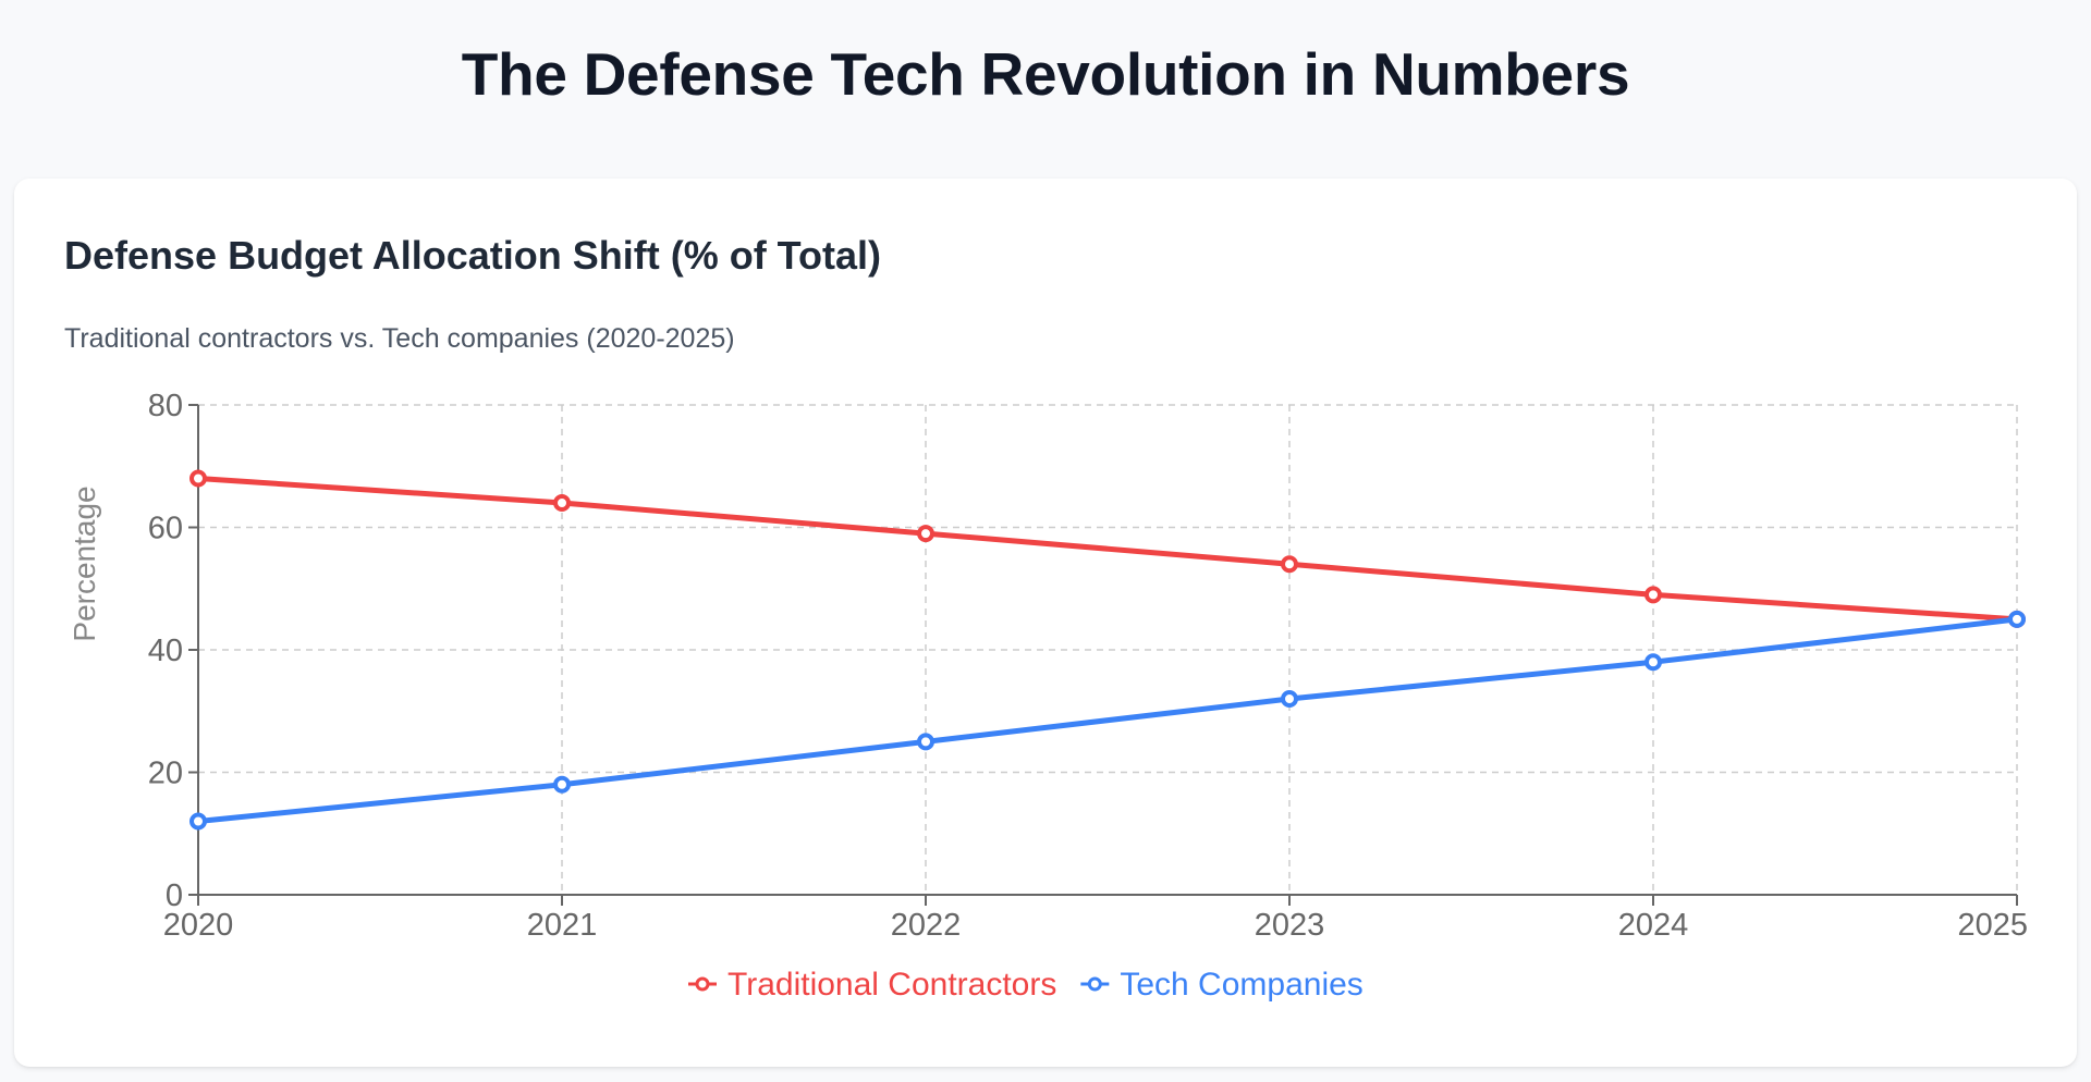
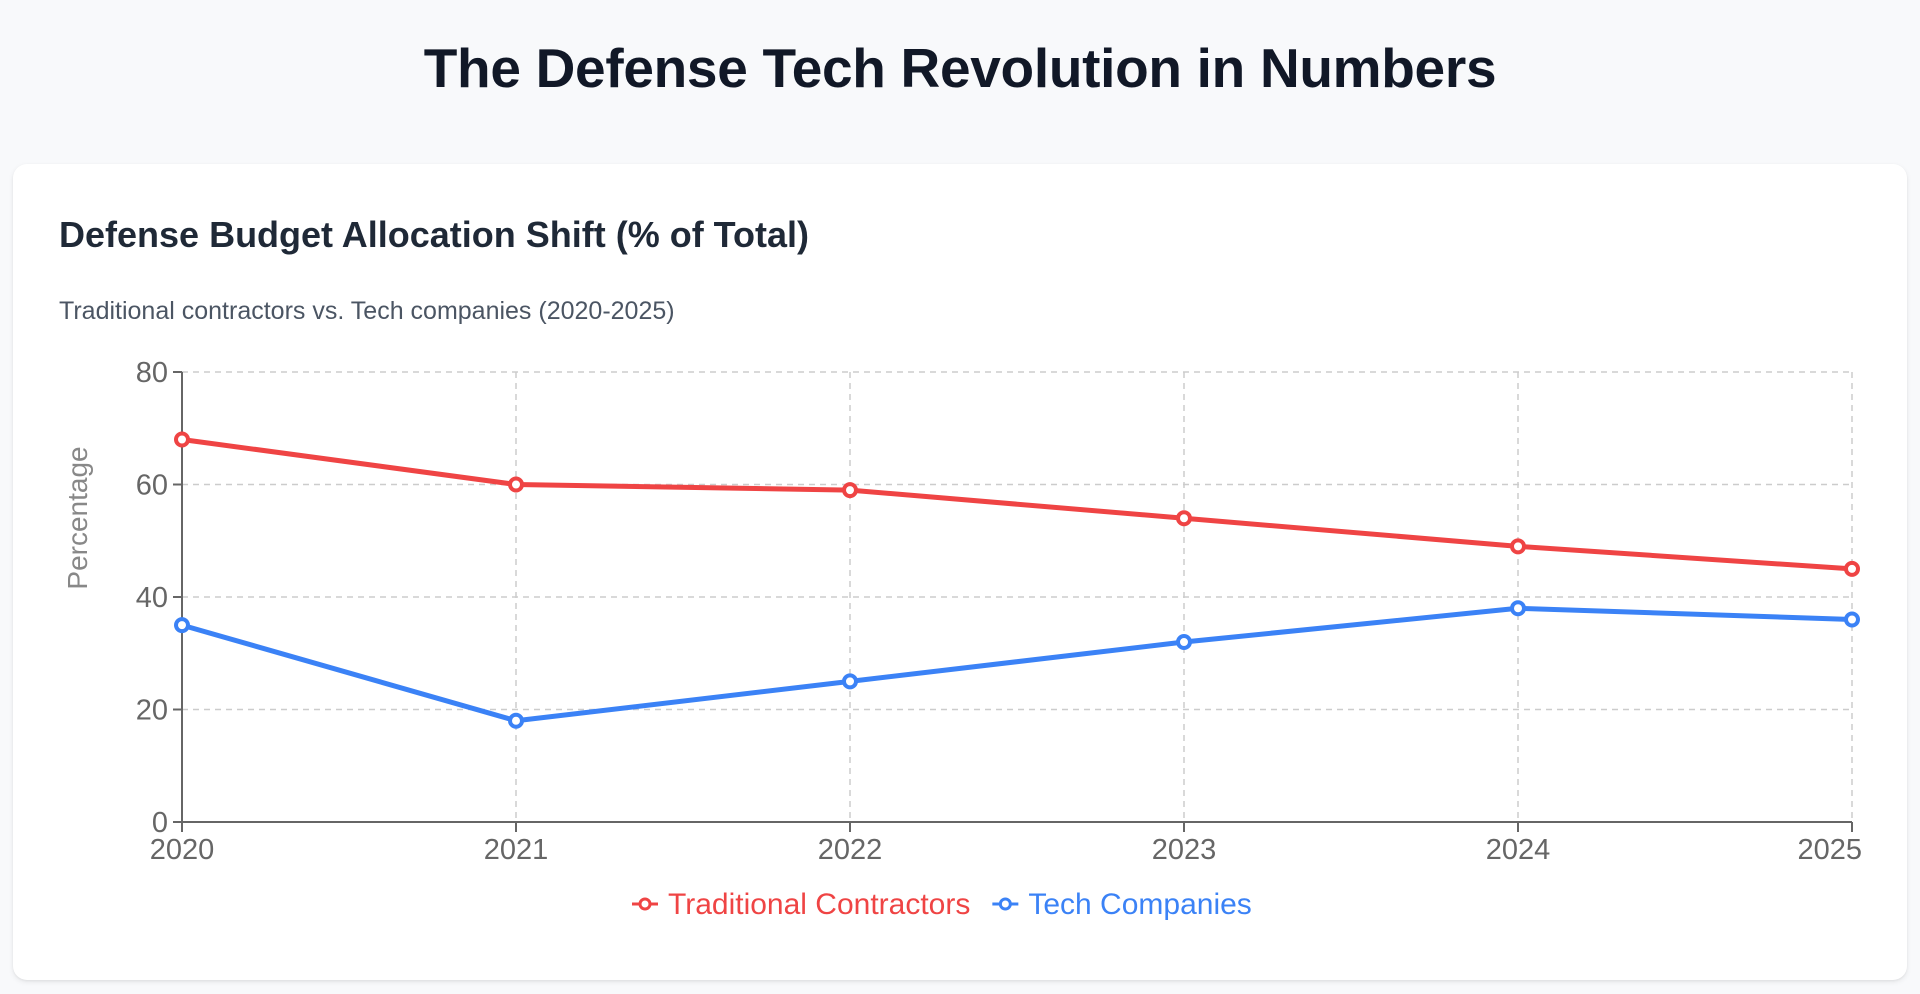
Tech Companies/2020: 12 -> 35
Traditional Contractors/2021: 64 -> 60
Tech Companies/2025: 45 -> 36
